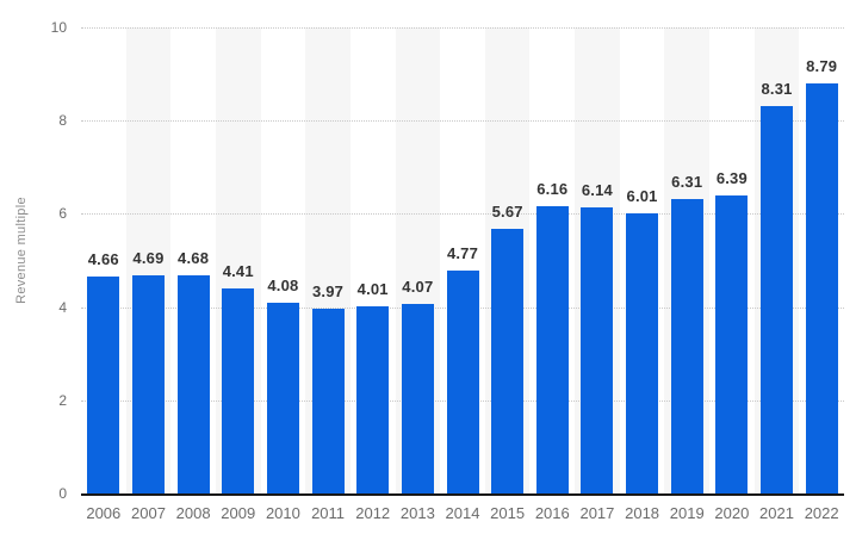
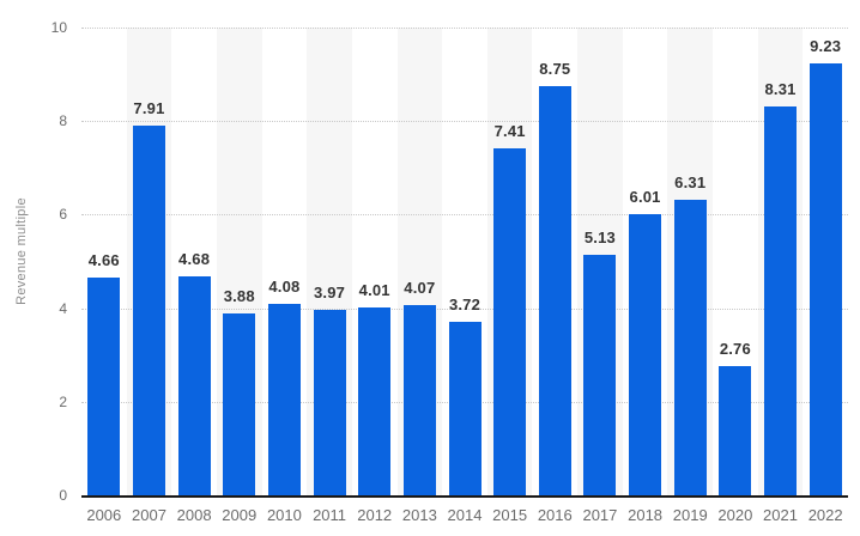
2007: 4.69 -> 7.91
2009: 4.41 -> 3.88
2014: 4.77 -> 3.72
2015: 5.67 -> 7.41
2016: 6.16 -> 8.75
2017: 6.14 -> 5.13
2020: 6.39 -> 2.76
2022: 8.79 -> 9.23
